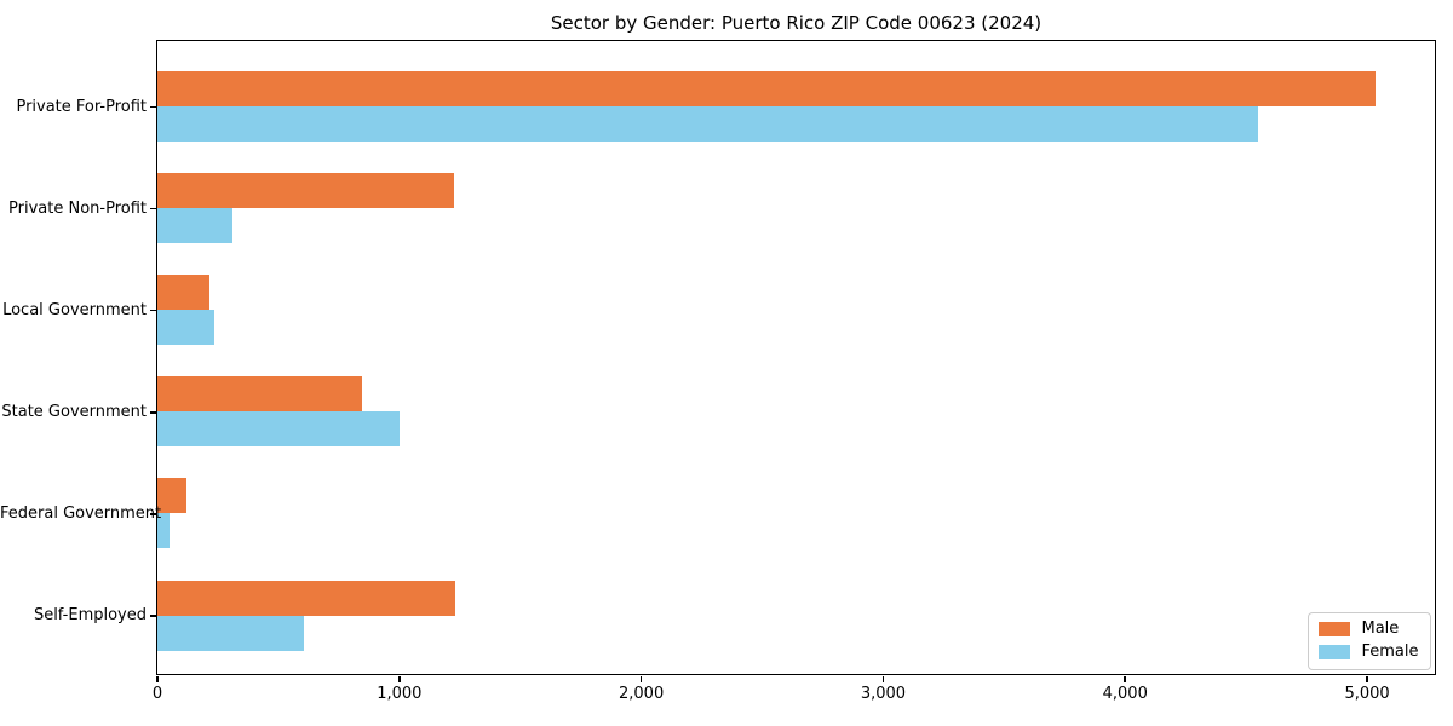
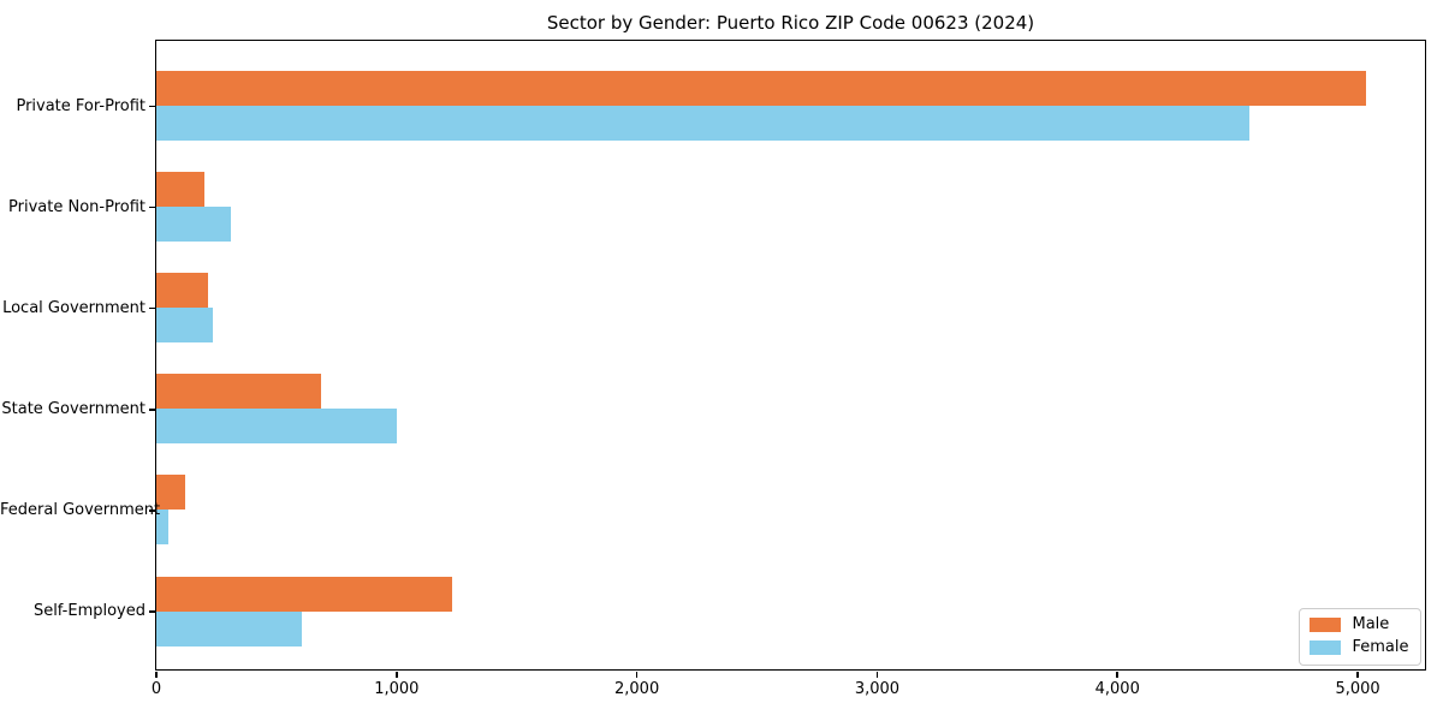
Male/Private Non-Profit: 1230 -> 200
Male/State Government: 850 -> 690
